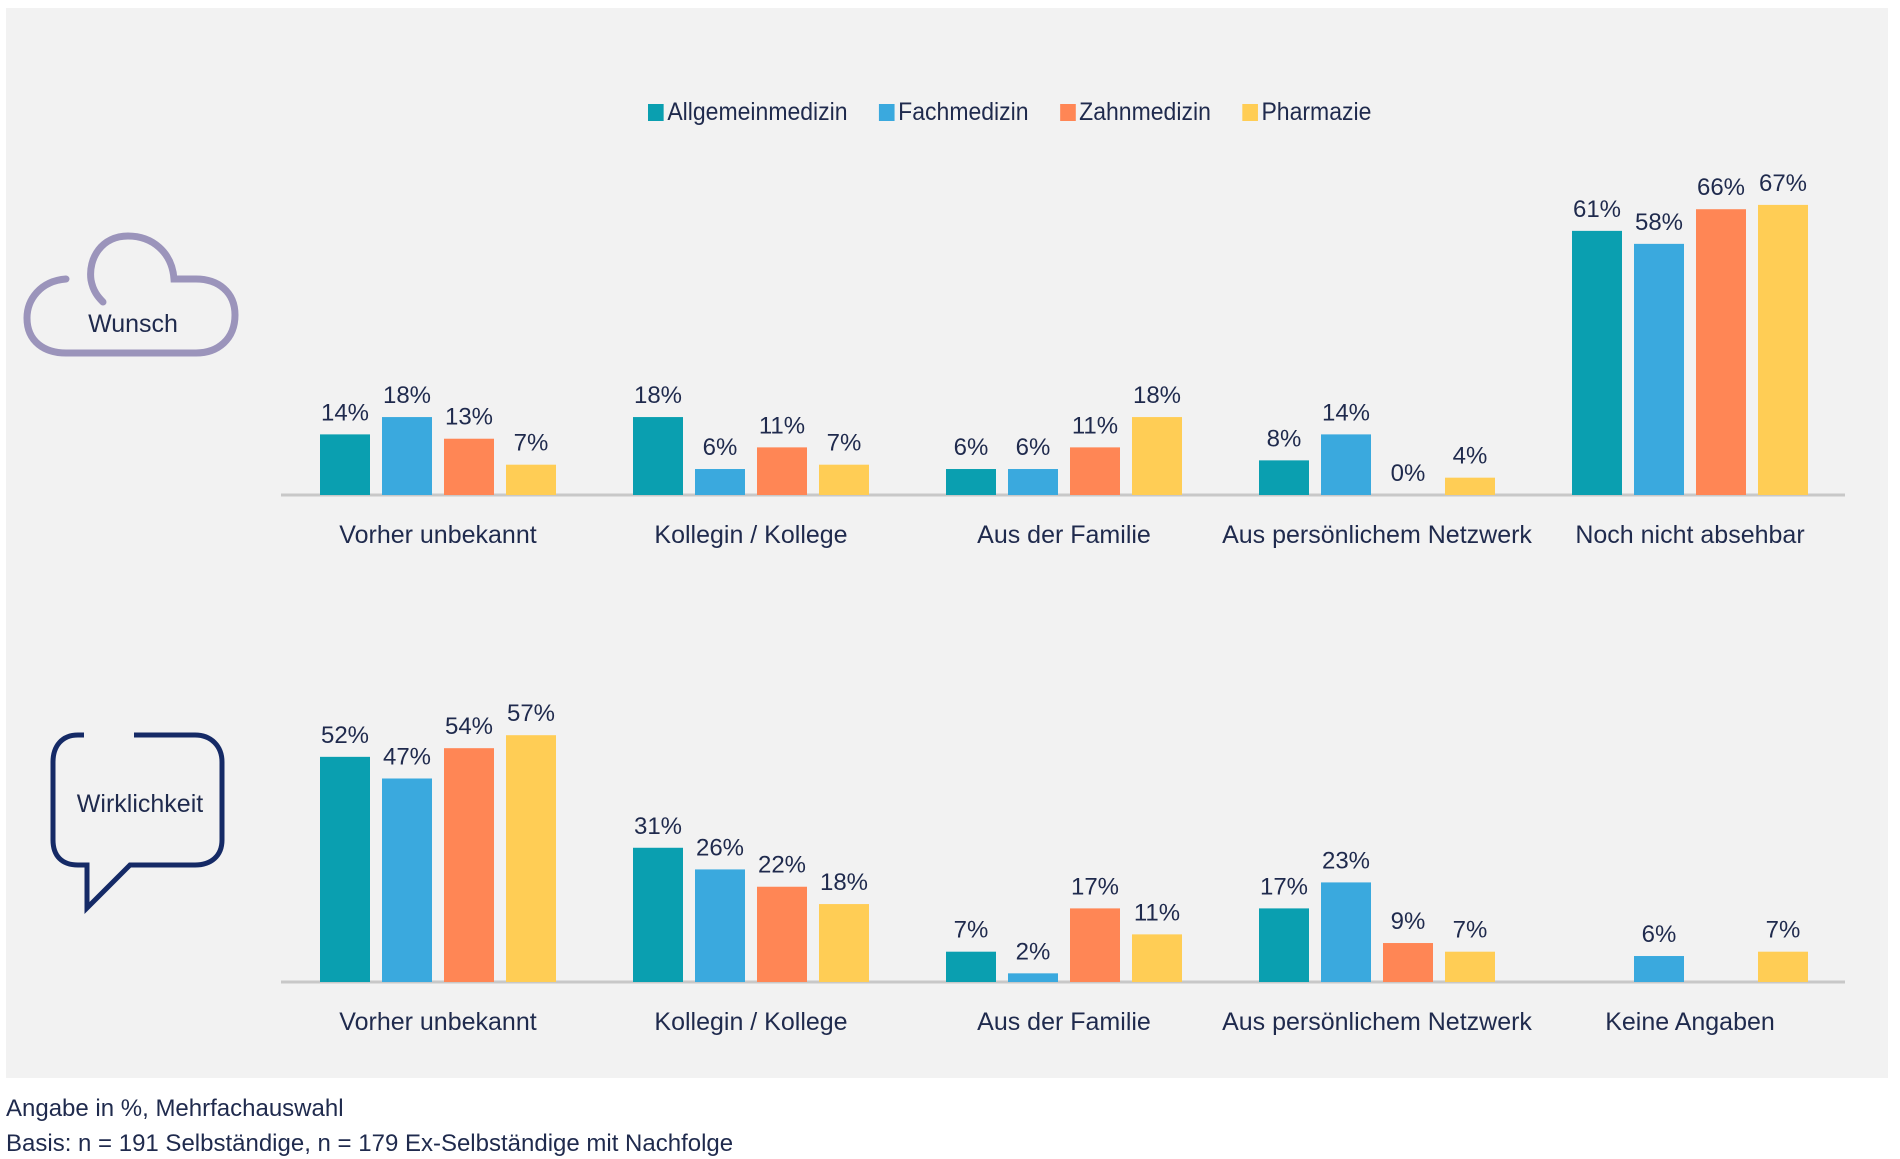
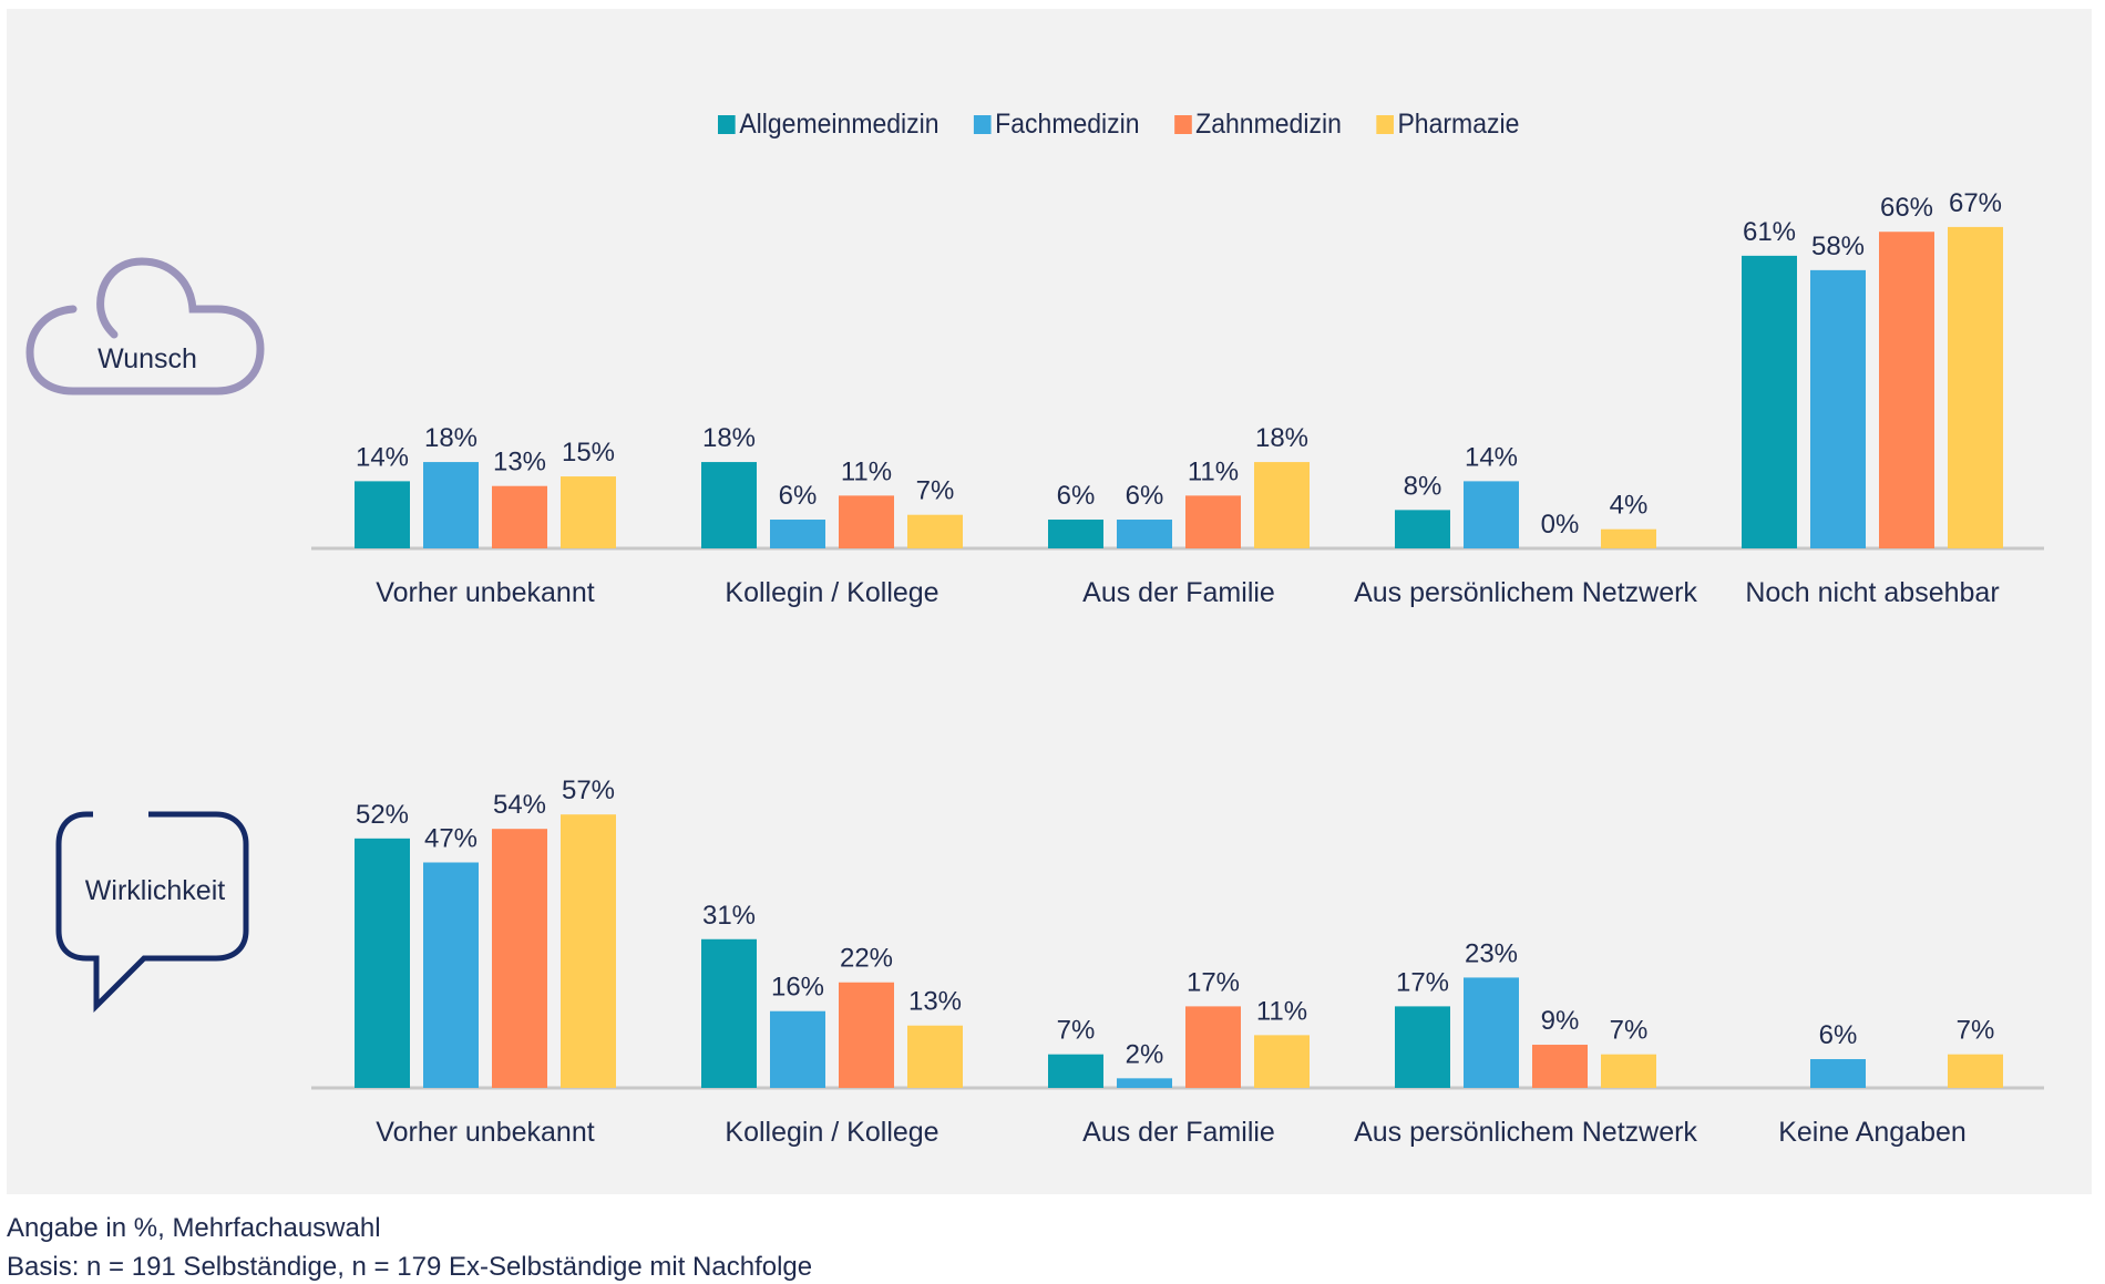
Wunsch/Pharmazie/Vorher unbekannt: 7% -> 15%
Wirklichkeit/Fachmedizin/Kollegin / Kollege: 26% -> 16%
Wirklichkeit/Pharmazie/Kollegin / Kollege: 18% -> 13%
